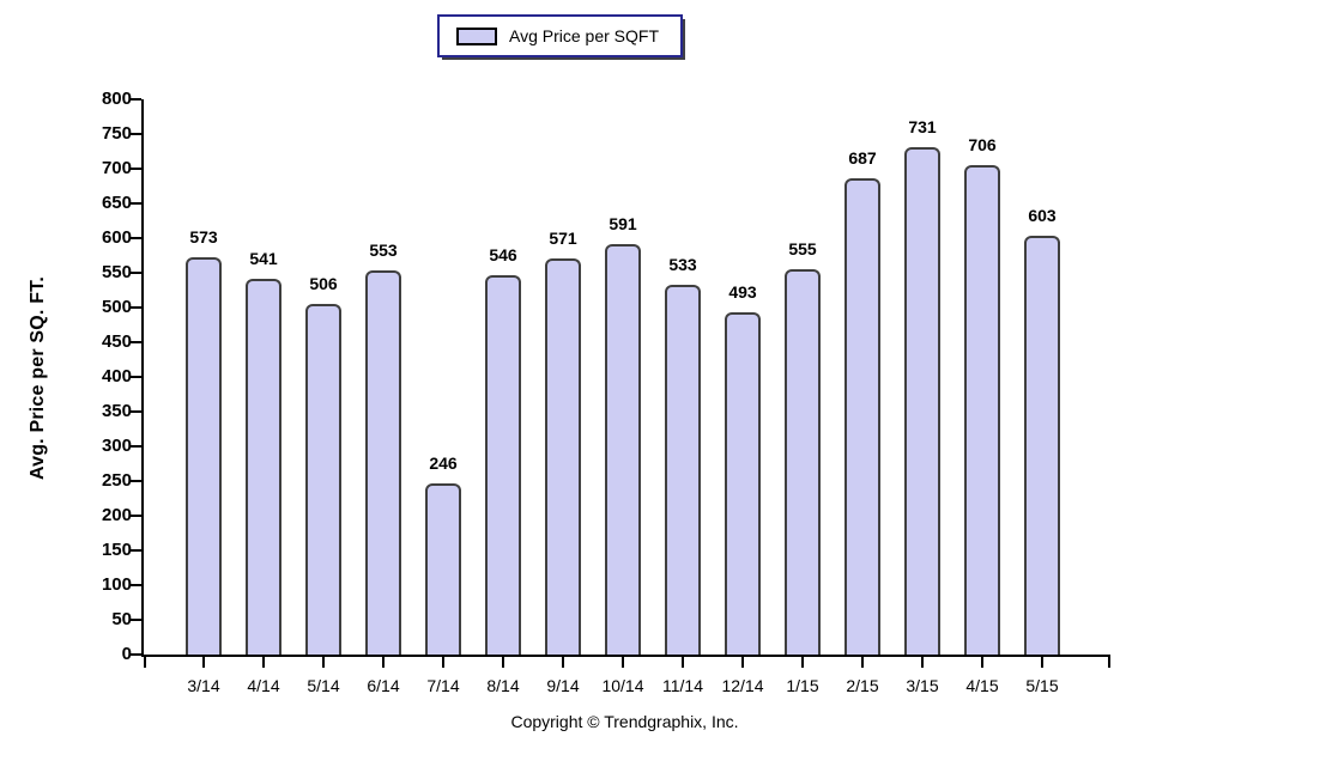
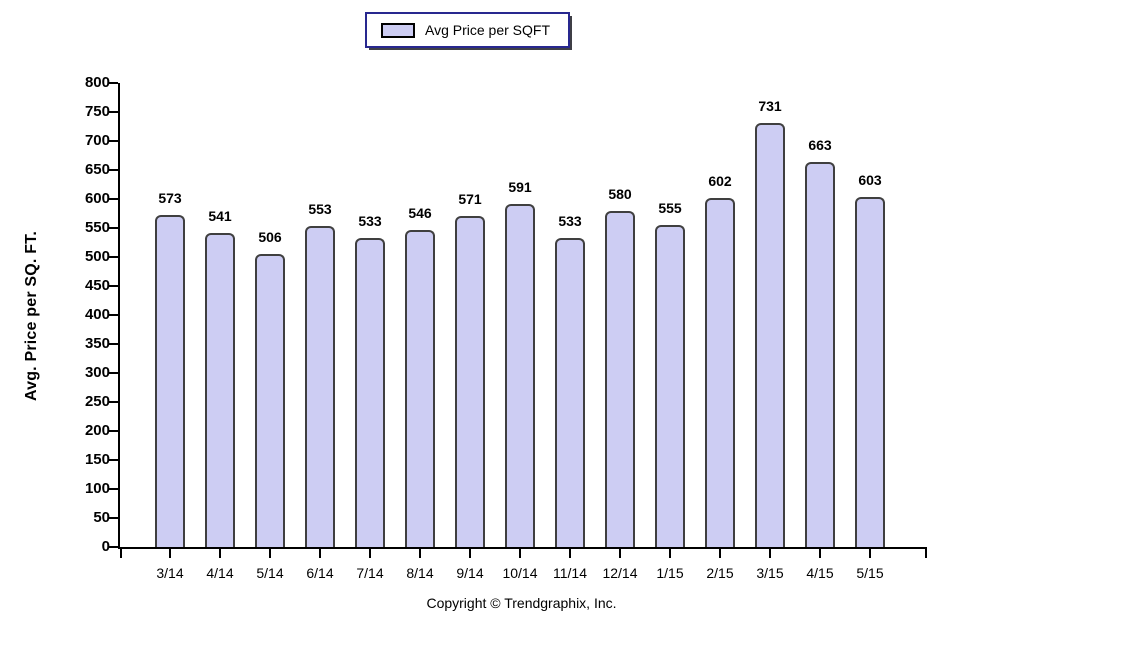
7/14: 246 -> 533
12/14: 493 -> 580
2/15: 687 -> 602
4/15: 706 -> 663
